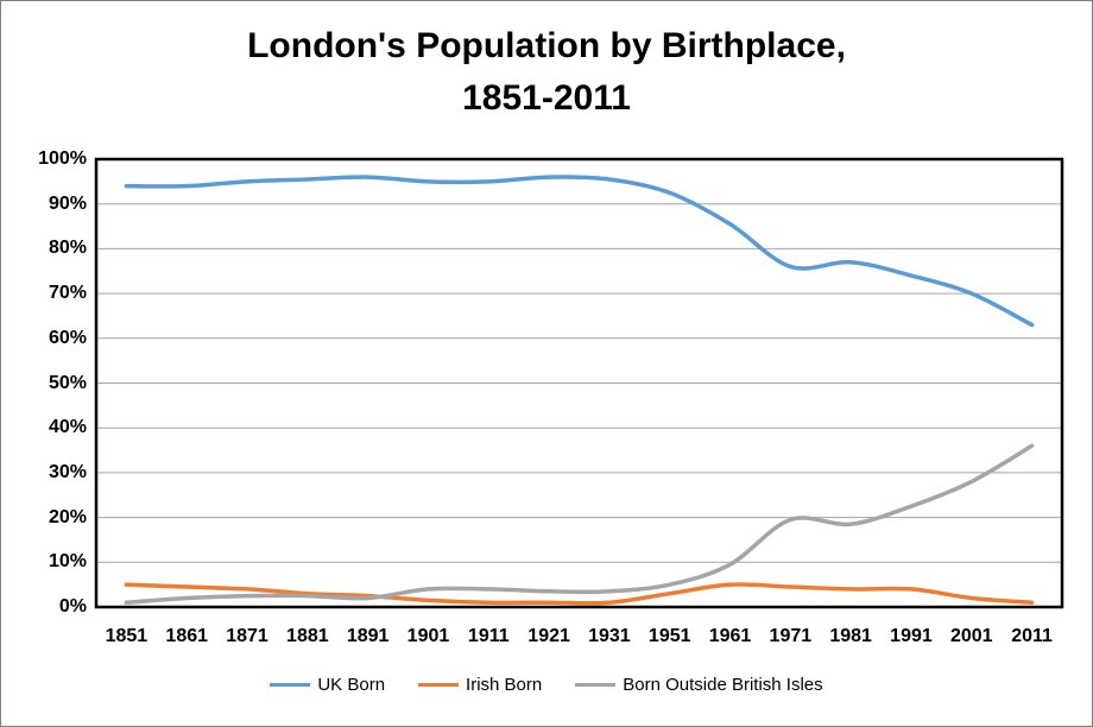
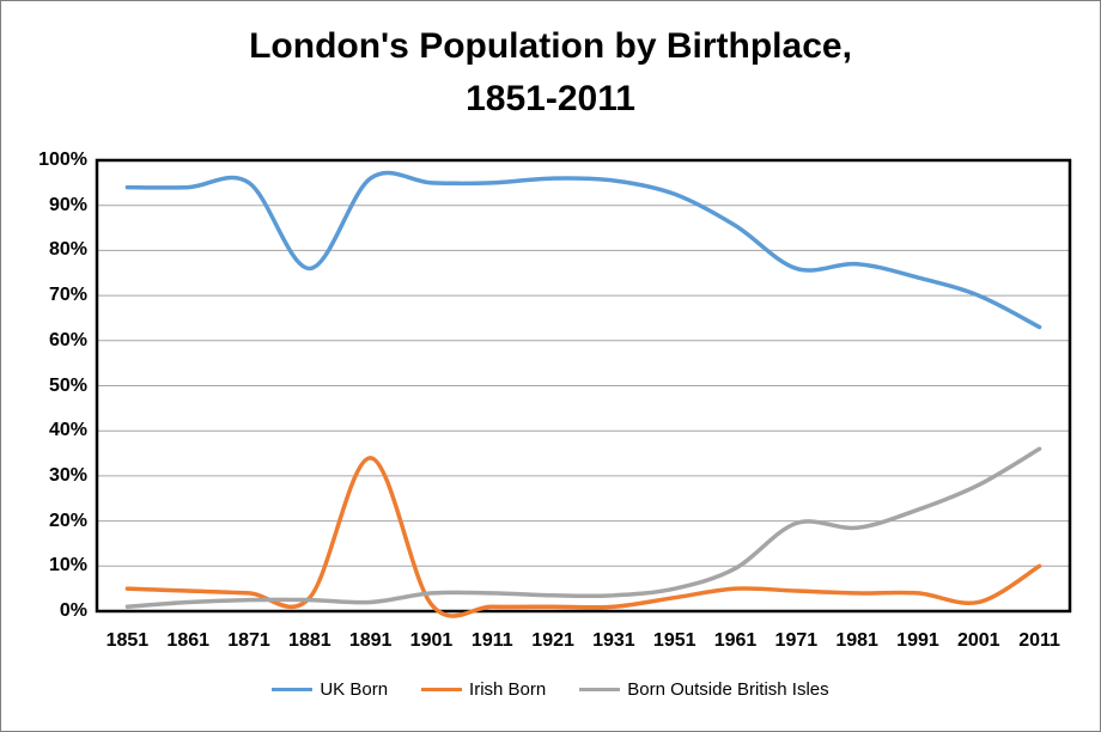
UK Born/1881: 96% -> 76%
Irish Born/1891: 2% -> 34%
Irish Born/2011: 1% -> 10%
